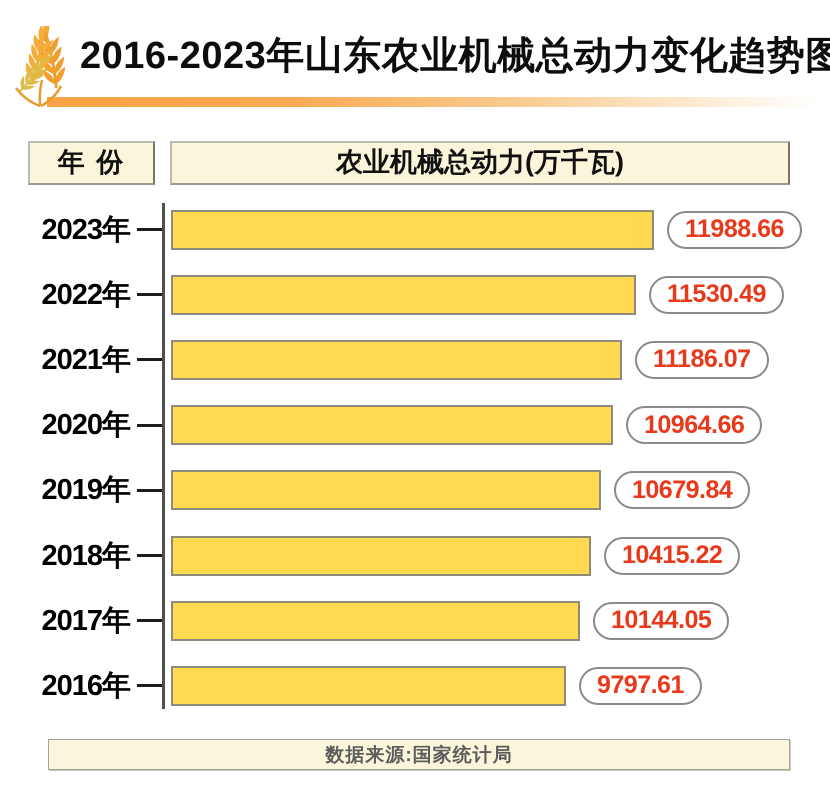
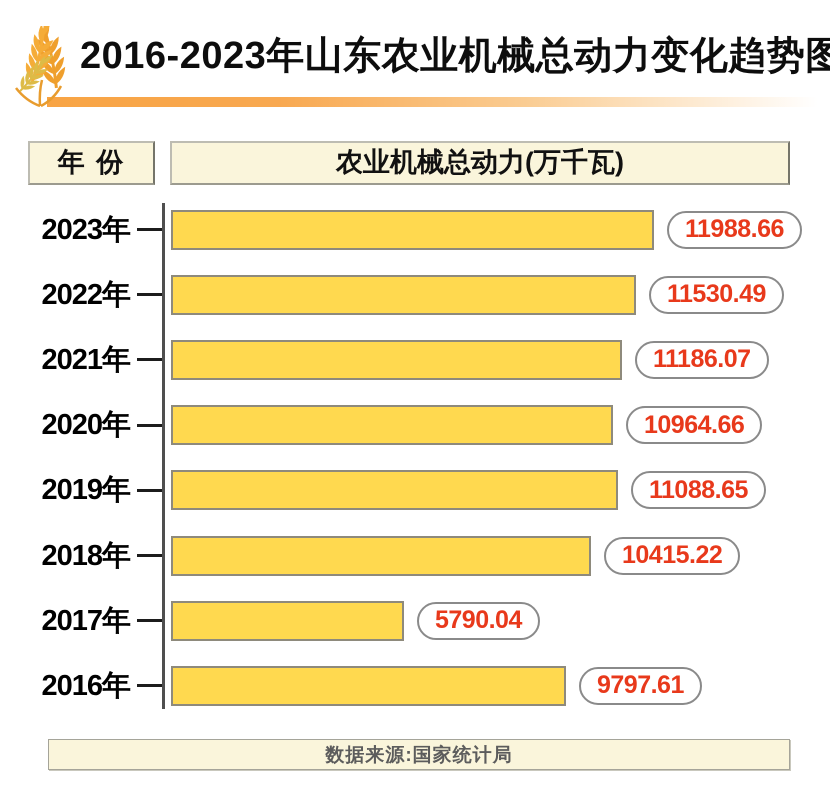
2019年: 10679.84 -> 11088.65
2017年: 10144.05 -> 5790.04
